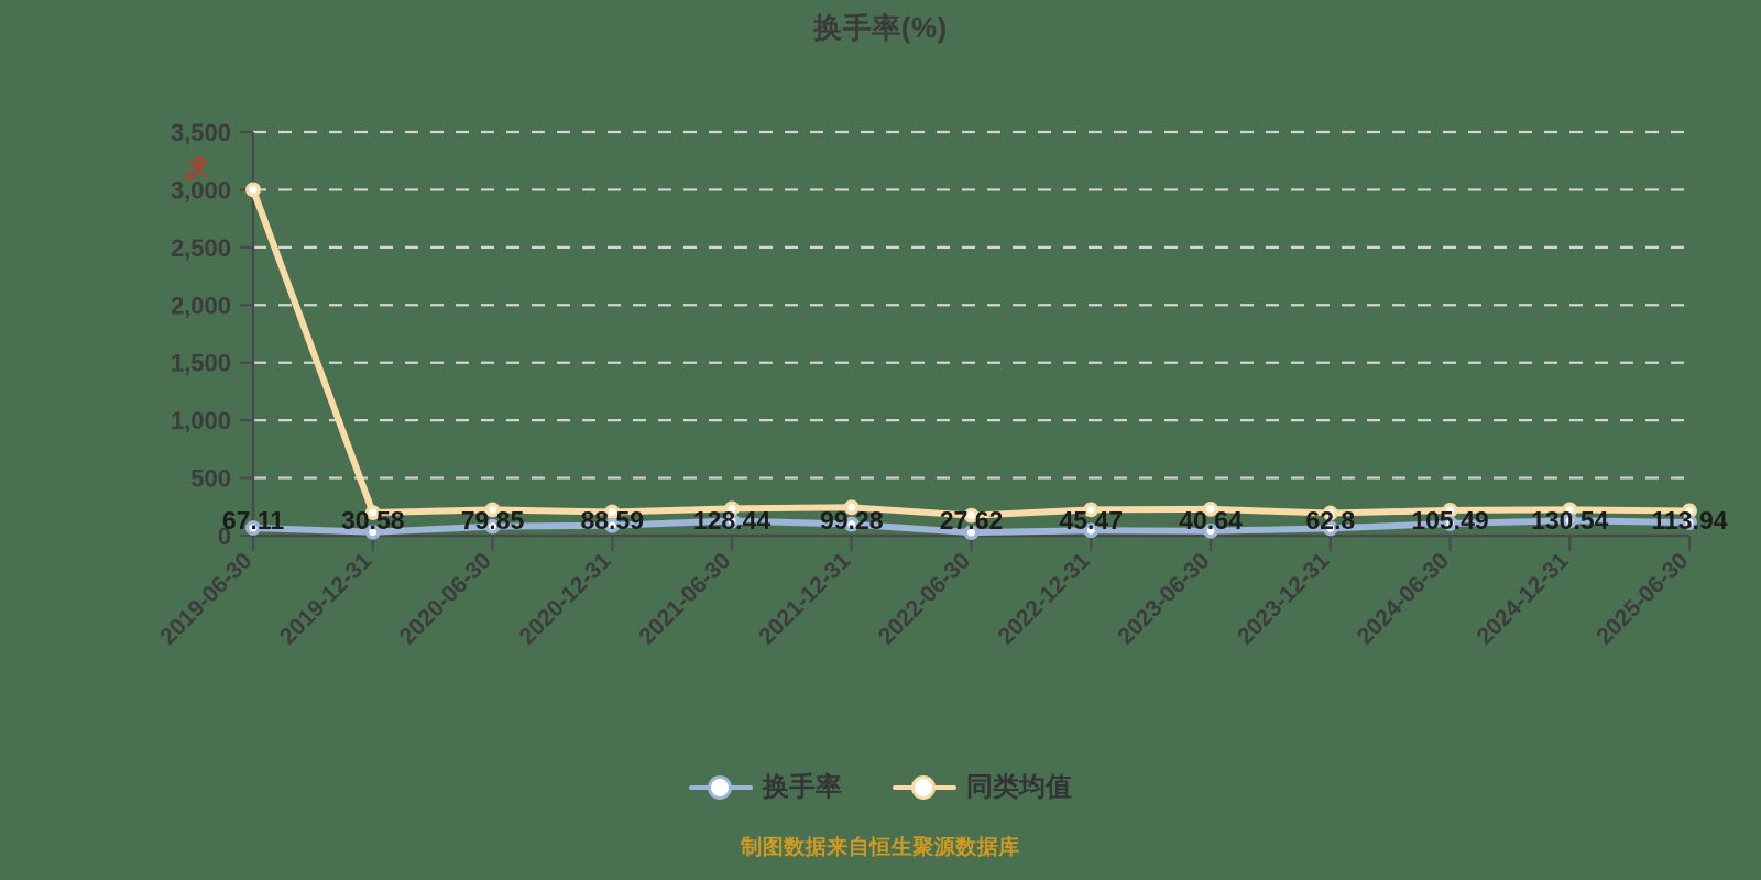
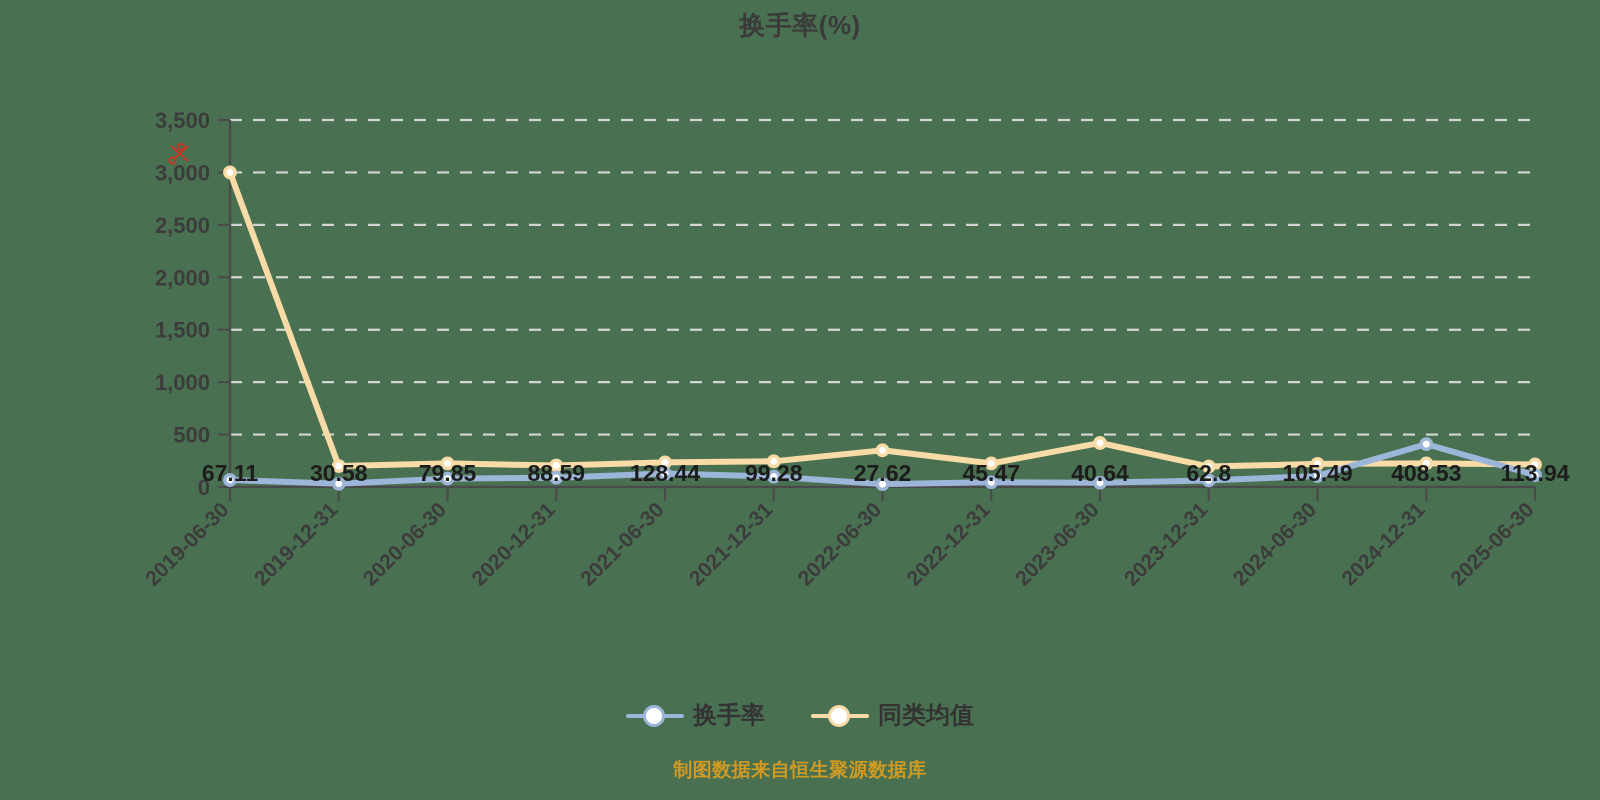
同类均值/2022-06-30: 180 -> 350
同类均值/2023-06-30: 230 -> 420
换手率/2024-12-31: 130.54 -> 408.53
